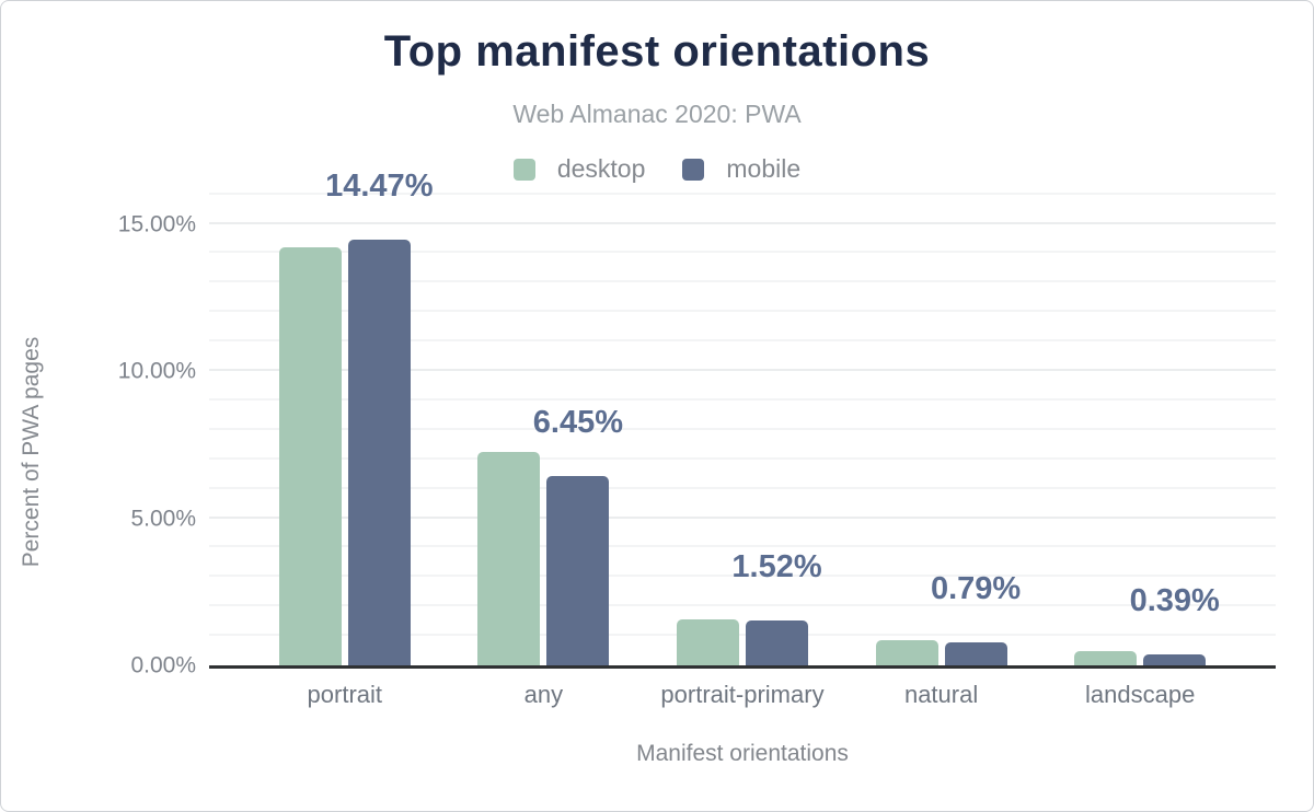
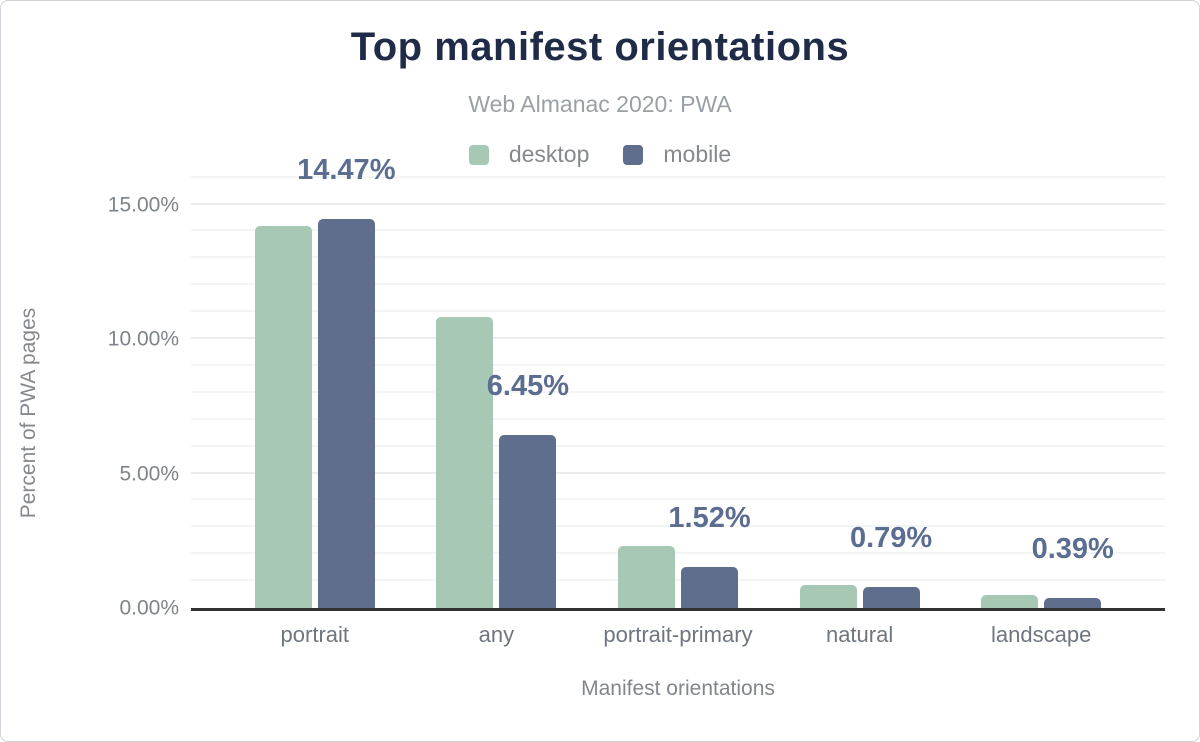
desktop/any: 7.2% -> 10.8%
desktop/portrait-primary: 1.6% -> 2.3%
